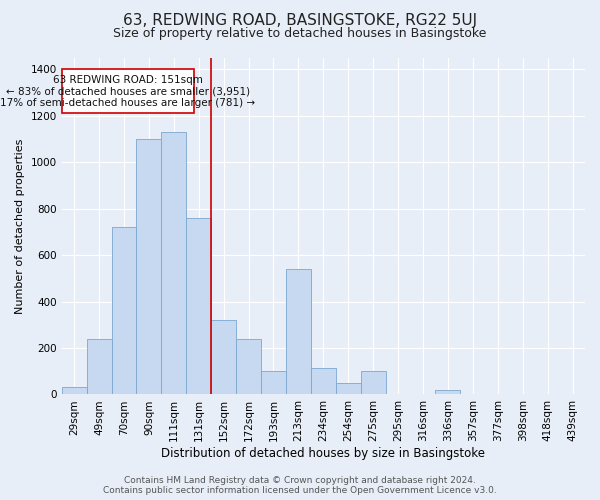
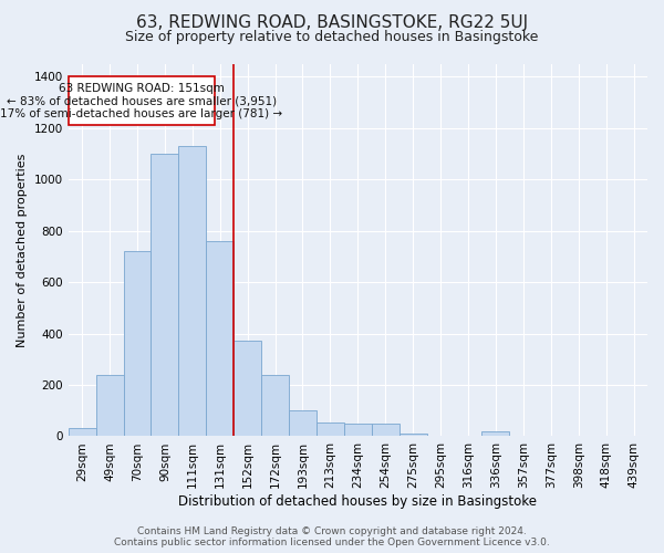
152sqm: 320 -> 370
213sqm: 540 -> 55
234sqm: 115 -> 50
275sqm: 100 -> 10
